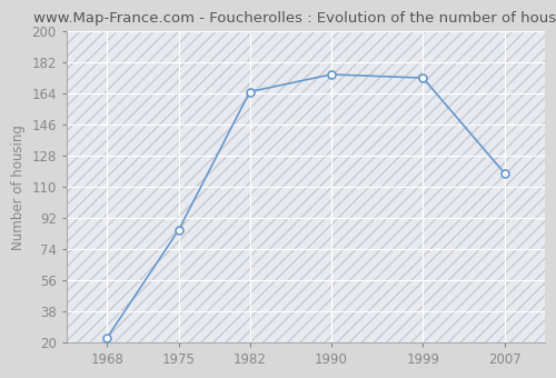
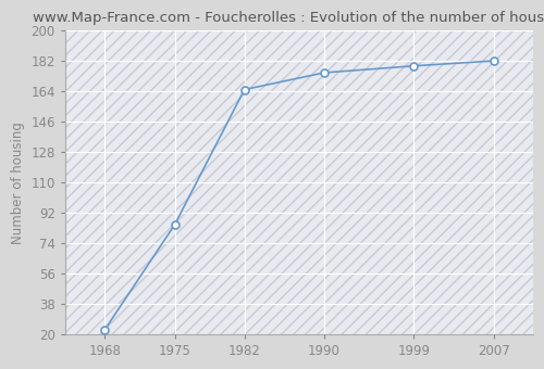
1999: 173 -> 179
2007: 118 -> 182
